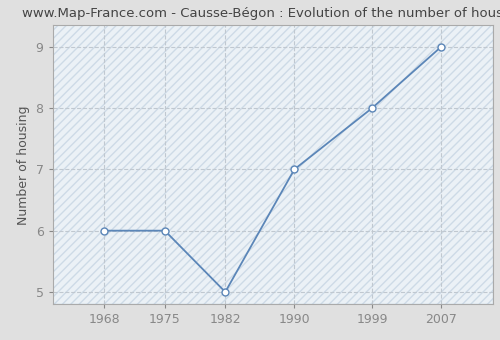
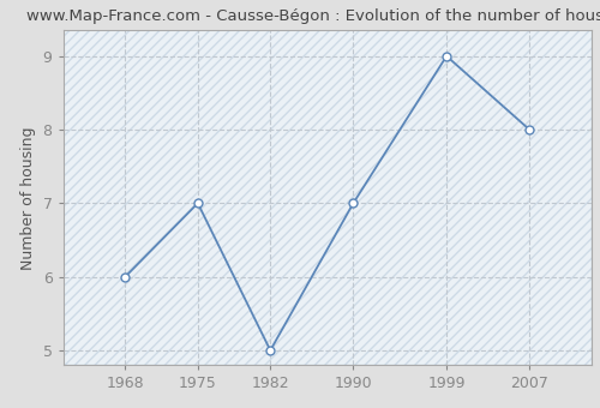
1975: 6 -> 7
1999: 8 -> 9
2007: 9 -> 8
